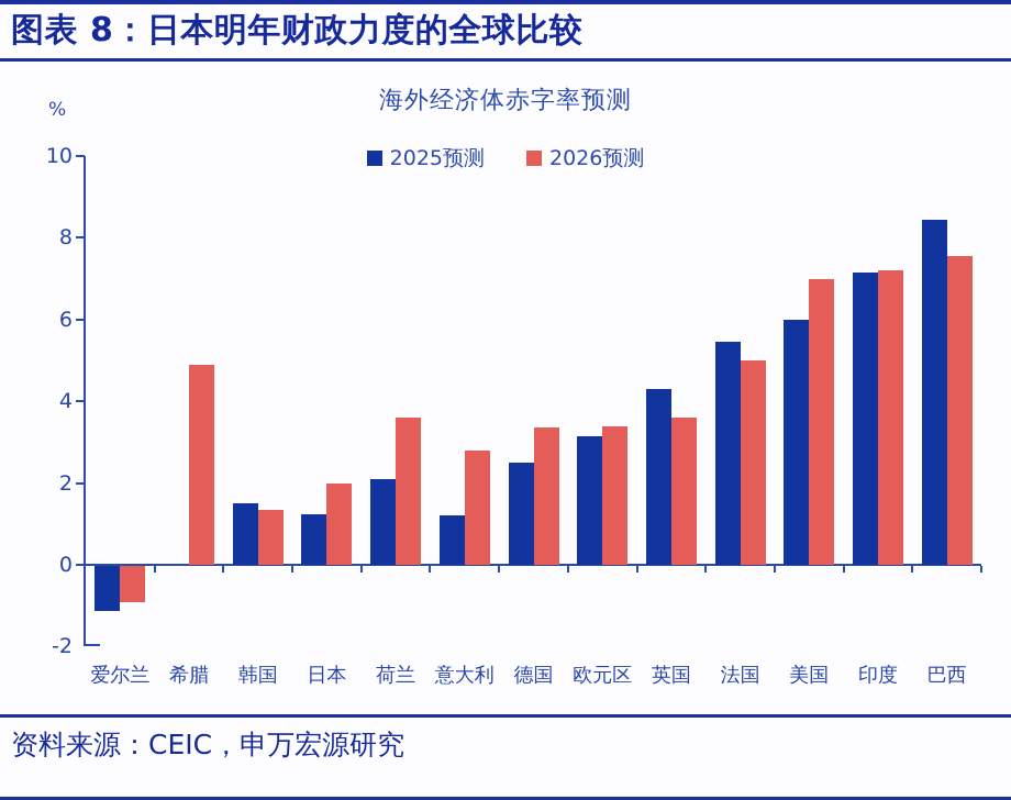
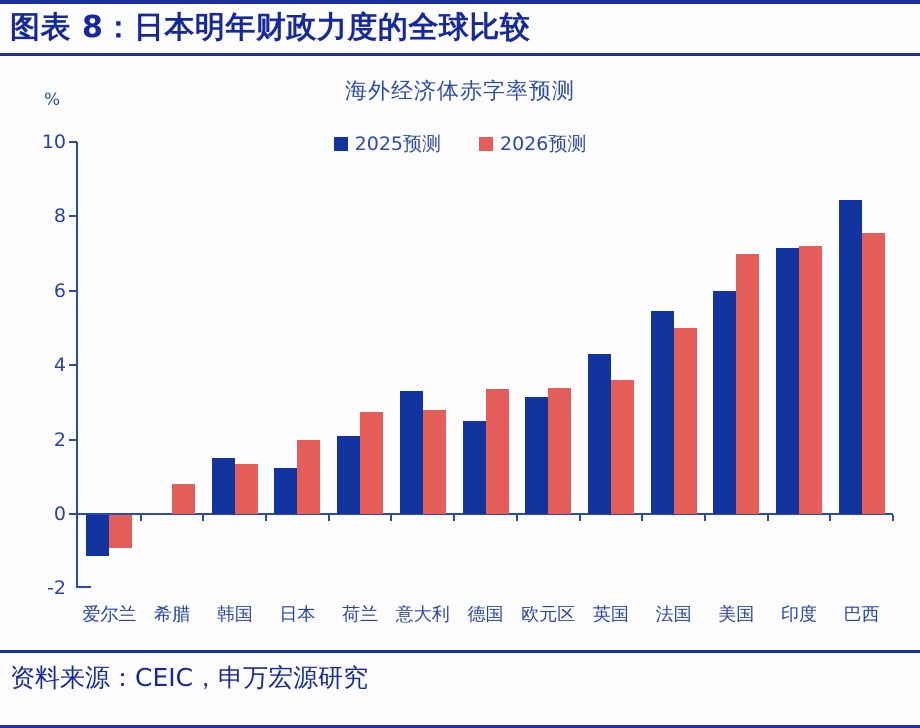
2026预测/希腊: 4.9 -> 0.8
2026预测/荷兰: 3.6 -> 2.8
2025预测/意大利: 1.2 -> 3.3
